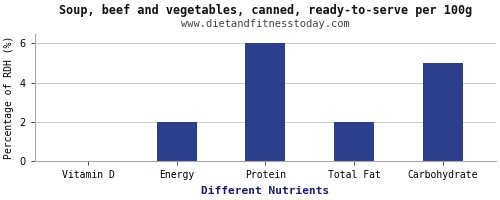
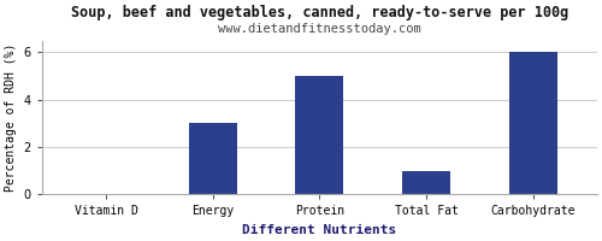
Energy: 2 -> 3
Protein: 6 -> 5
Total Fat: 2 -> 1
Carbohydrate: 5 -> 6
